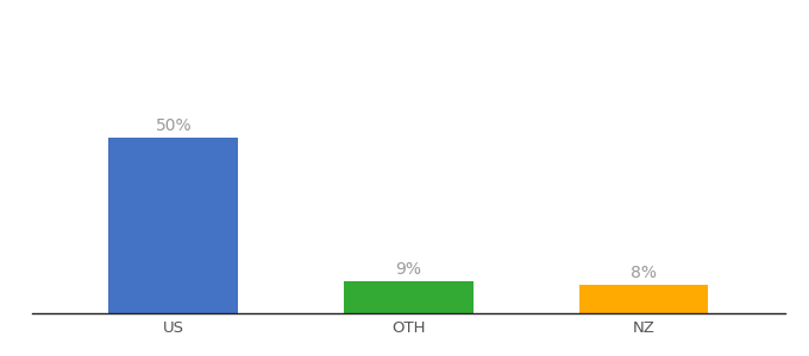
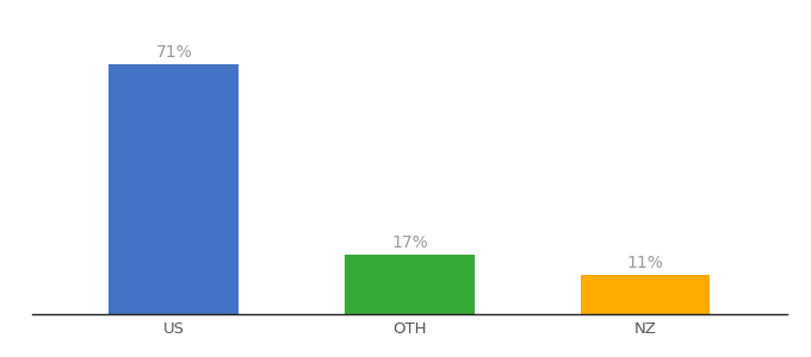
US: 50% -> 71%
OTH: 9% -> 17%
NZ: 8% -> 11%
